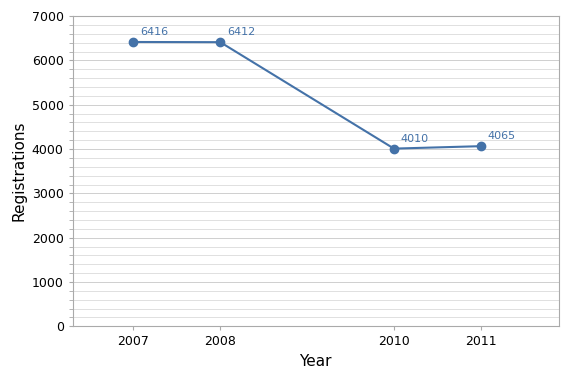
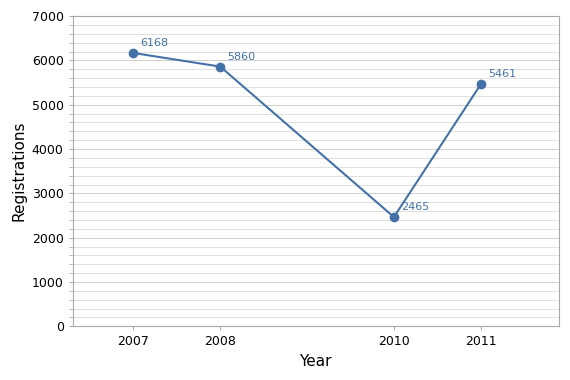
2007: 6416 -> 6168
2008: 6412 -> 5860
2010: 4010 -> 2465
2011: 4065 -> 5461
